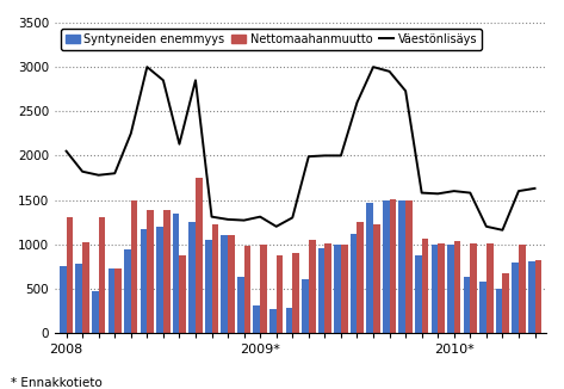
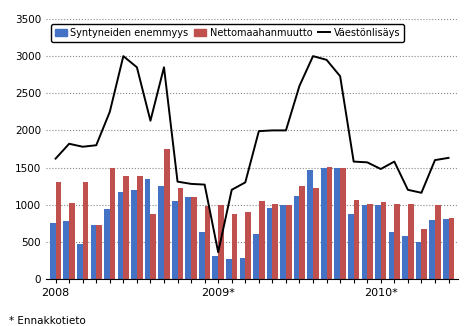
Väestönlisäys/2008: 2050 -> 1620
Väestönlisäys/2009*: 1310 -> 360
Väestönlisäys/2010*: 1600 -> 1480
